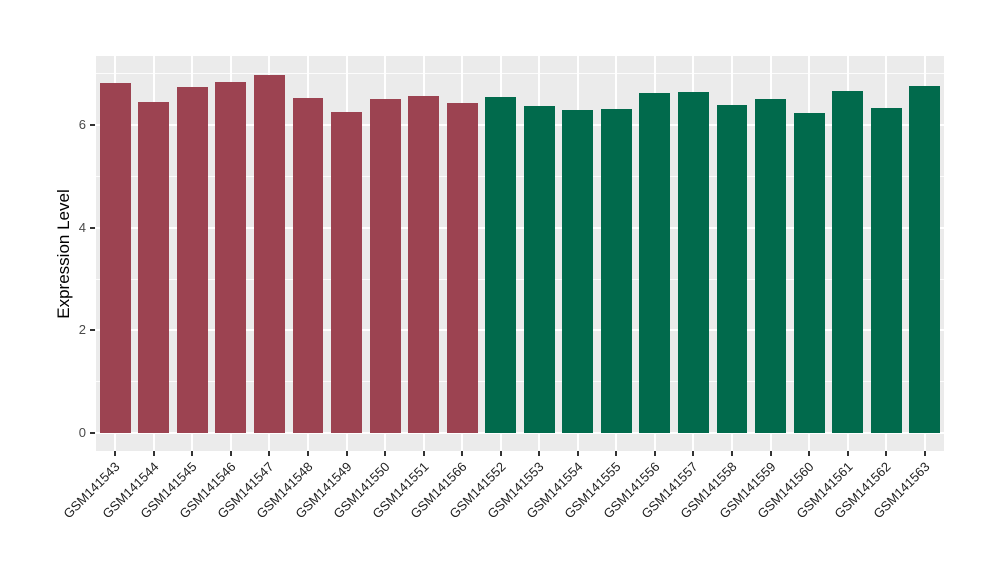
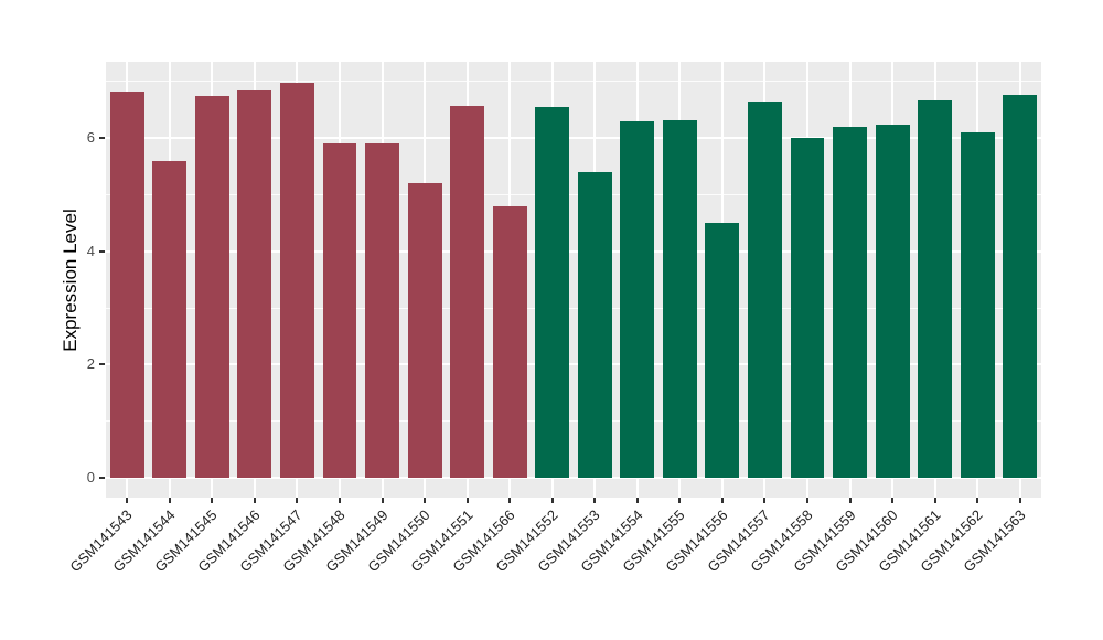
GSM141544: 6.5 -> 5.6
GSM141548: 6.5 -> 5.9
GSM141549: 6.2 -> 5.9
GSM141550: 6.5 -> 5.2
GSM141566: 6.4 -> 4.8
GSM141553: 6.4 -> 5.4
GSM141556: 6.6 -> 4.5
GSM141558: 6.4 -> 6.0
GSM141559: 6.5 -> 6.2
GSM141562: 6.3 -> 6.1
